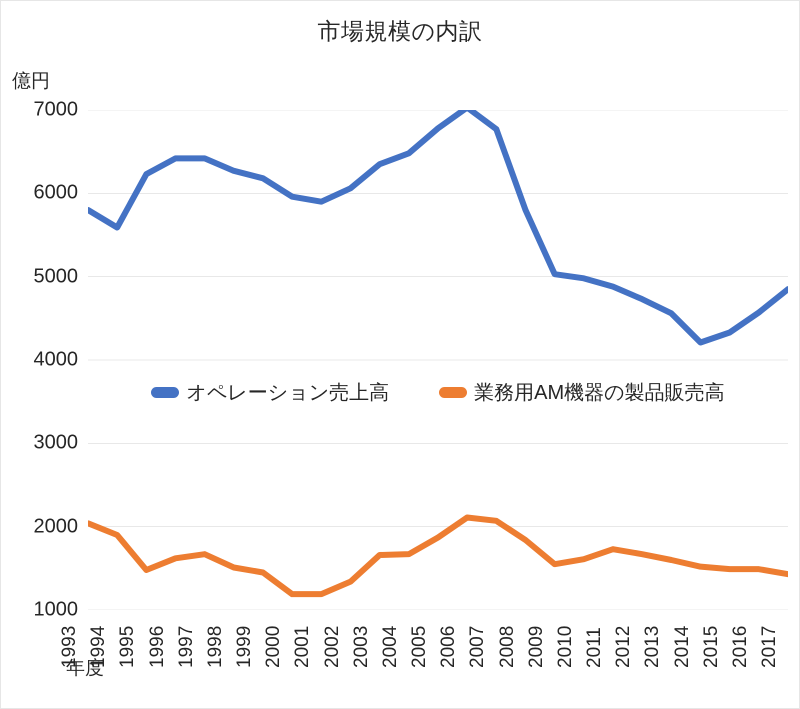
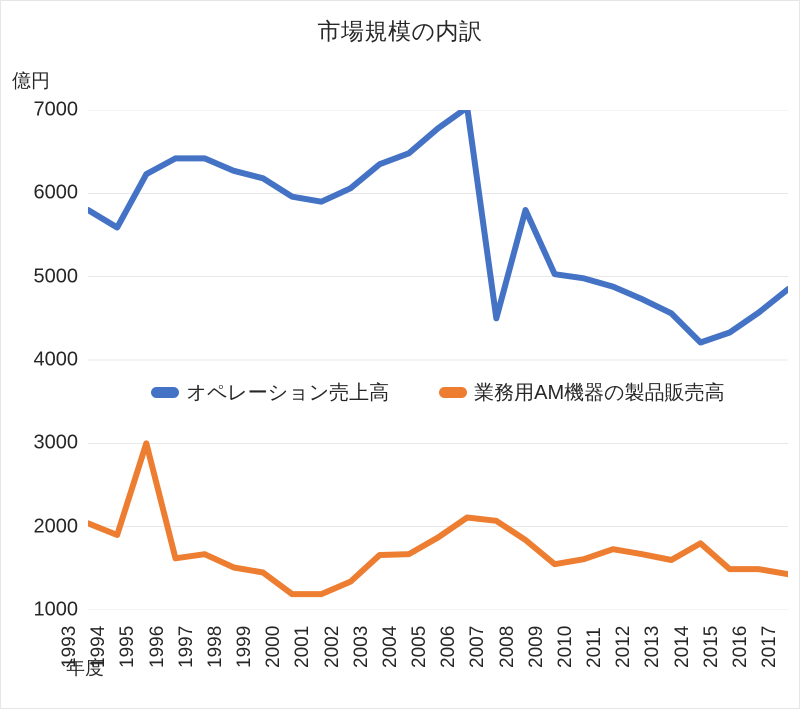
業務用AM機器の製品販売高/1995: 1500 -> 3000
オペレーション売上高/2007: 6800 -> 4500
業務用AM機器の製品販売高/2014: 1500 -> 1800
